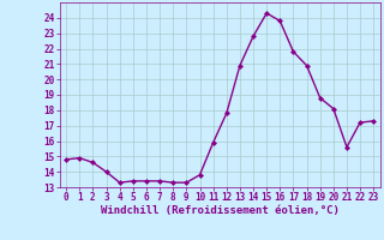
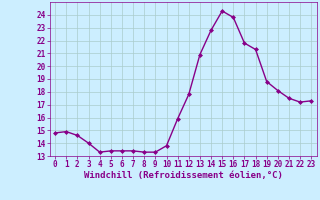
18: 20.9 -> 21.3
21: 15.6 -> 17.5
